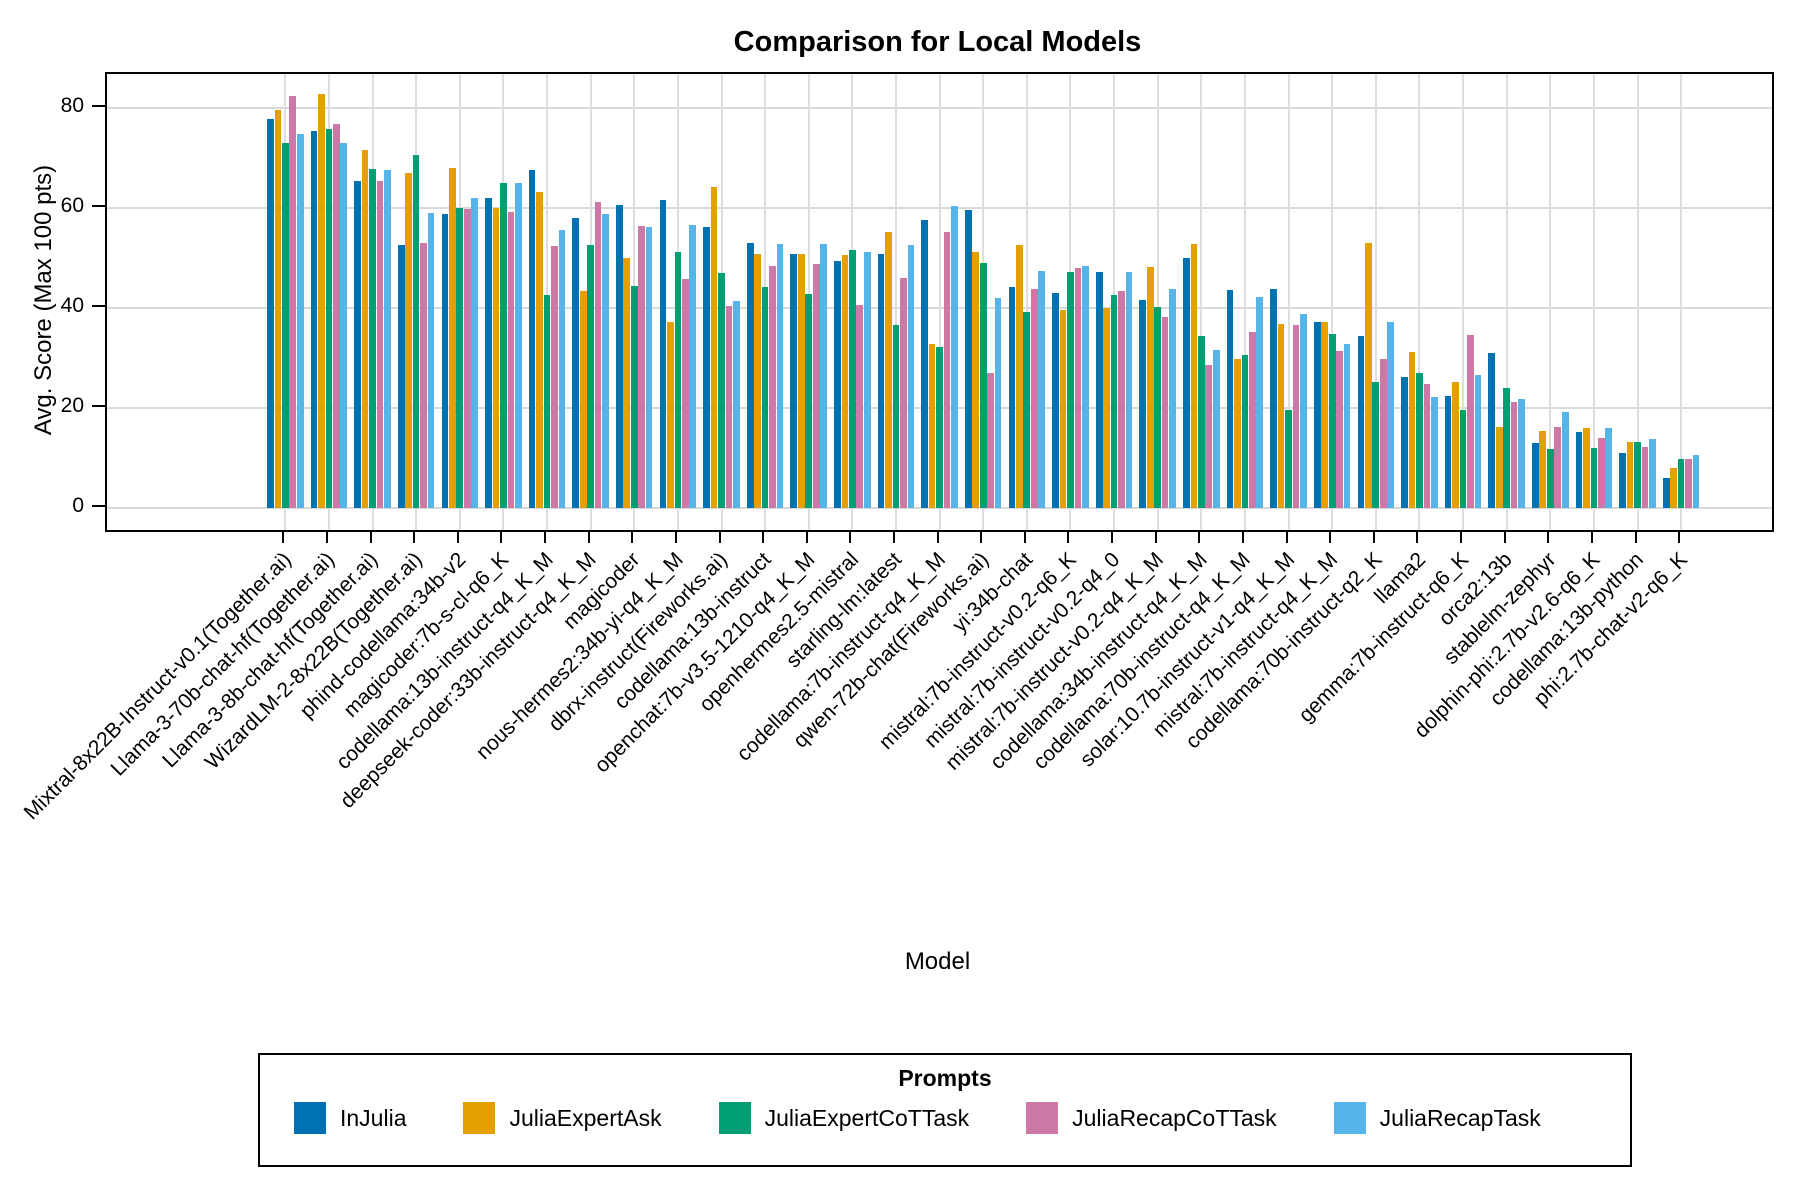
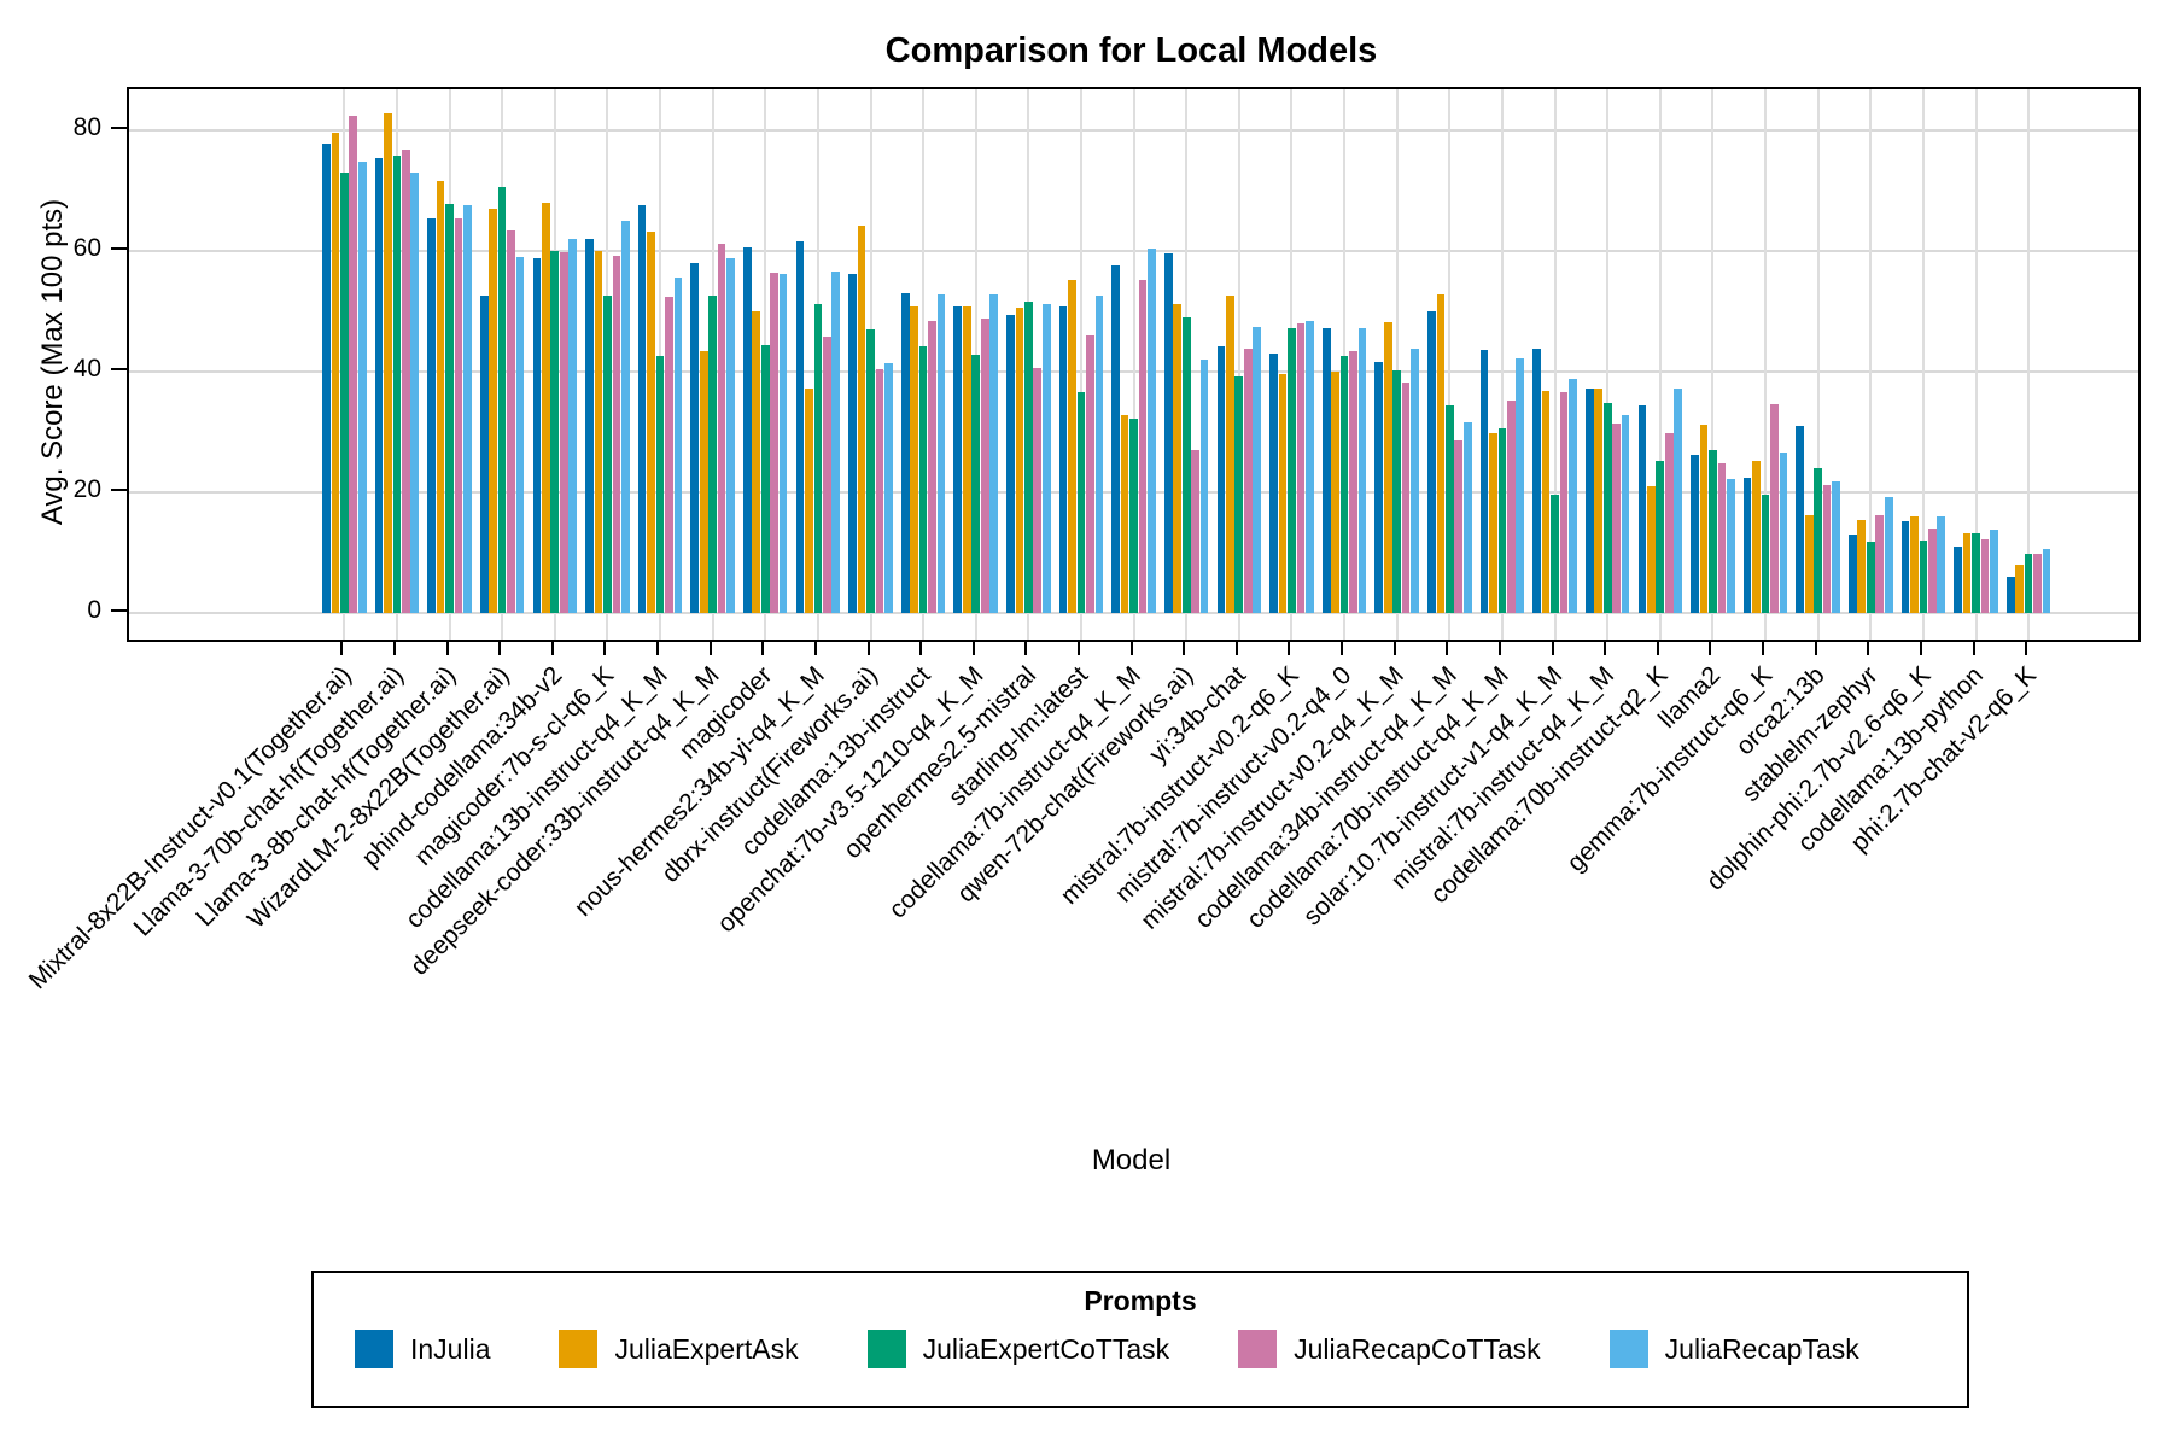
JuliaRecapCoTTask/WizardLM-2-8x22B(Together.ai): 53 -> 63
JuliaExpertCoTTask/magicoder:7b-s-cl-q6_K: 65 -> 53
JuliaExpertAsk/codellama:70b-instruct-q2_K: 53 -> 21
